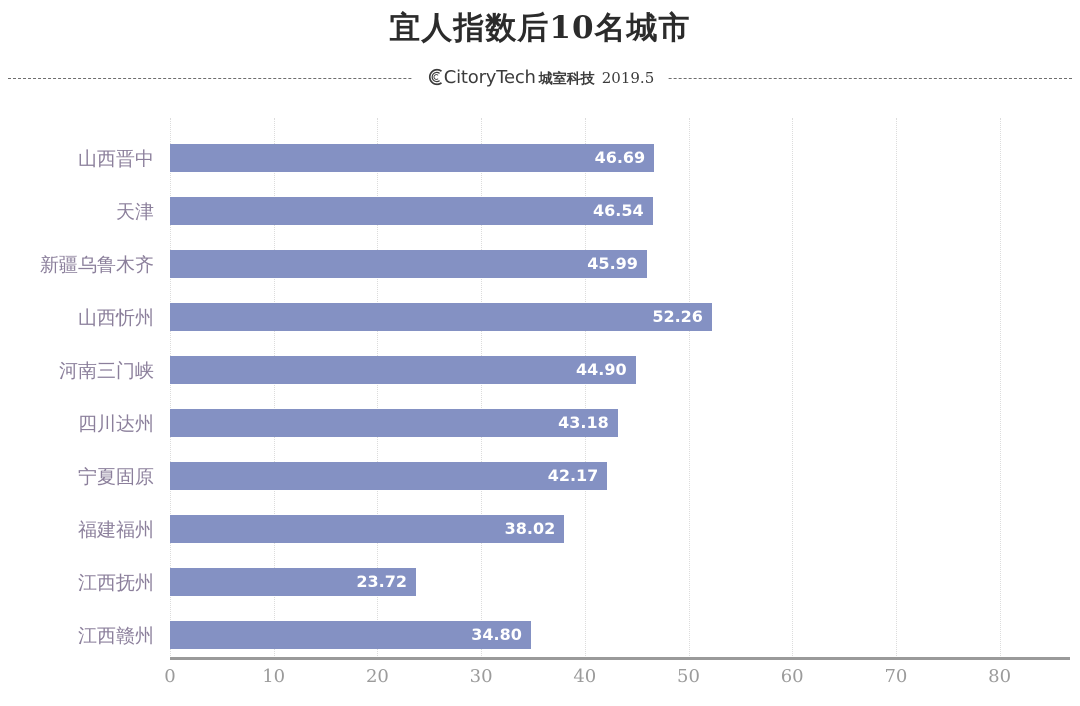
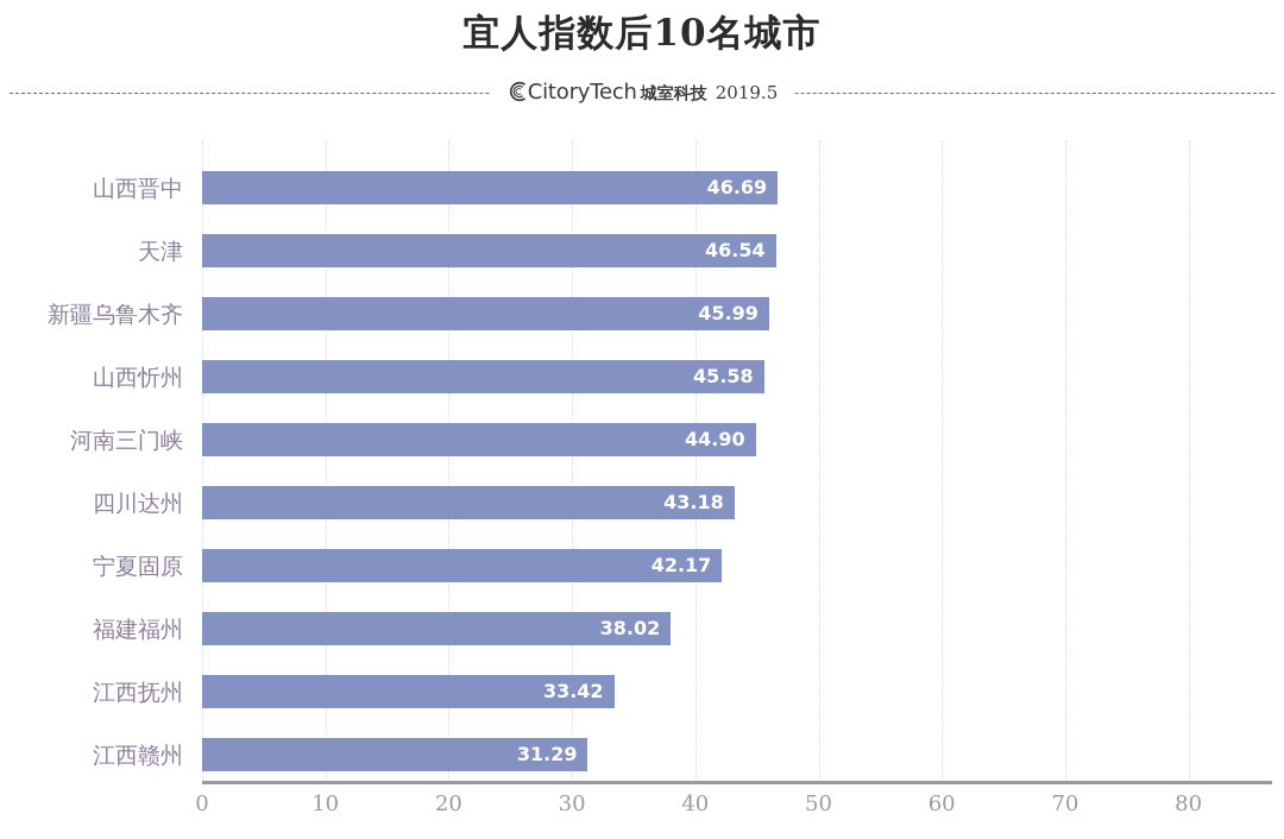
山西忻州: 52.26 -> 45.58
江西抚州: 23.72 -> 33.42
江西赣州: 34.80 -> 31.29
